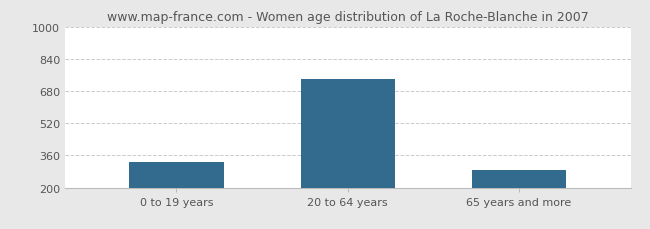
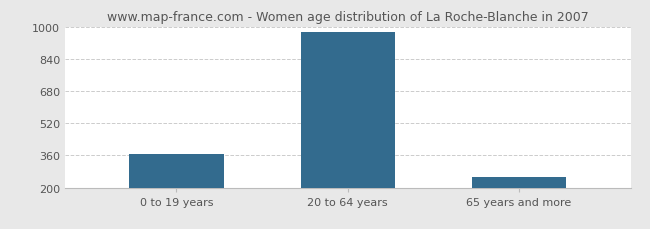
0 to 19 years: 325 -> 365
20 to 64 years: 740 -> 975
65 years and more: 285 -> 252
